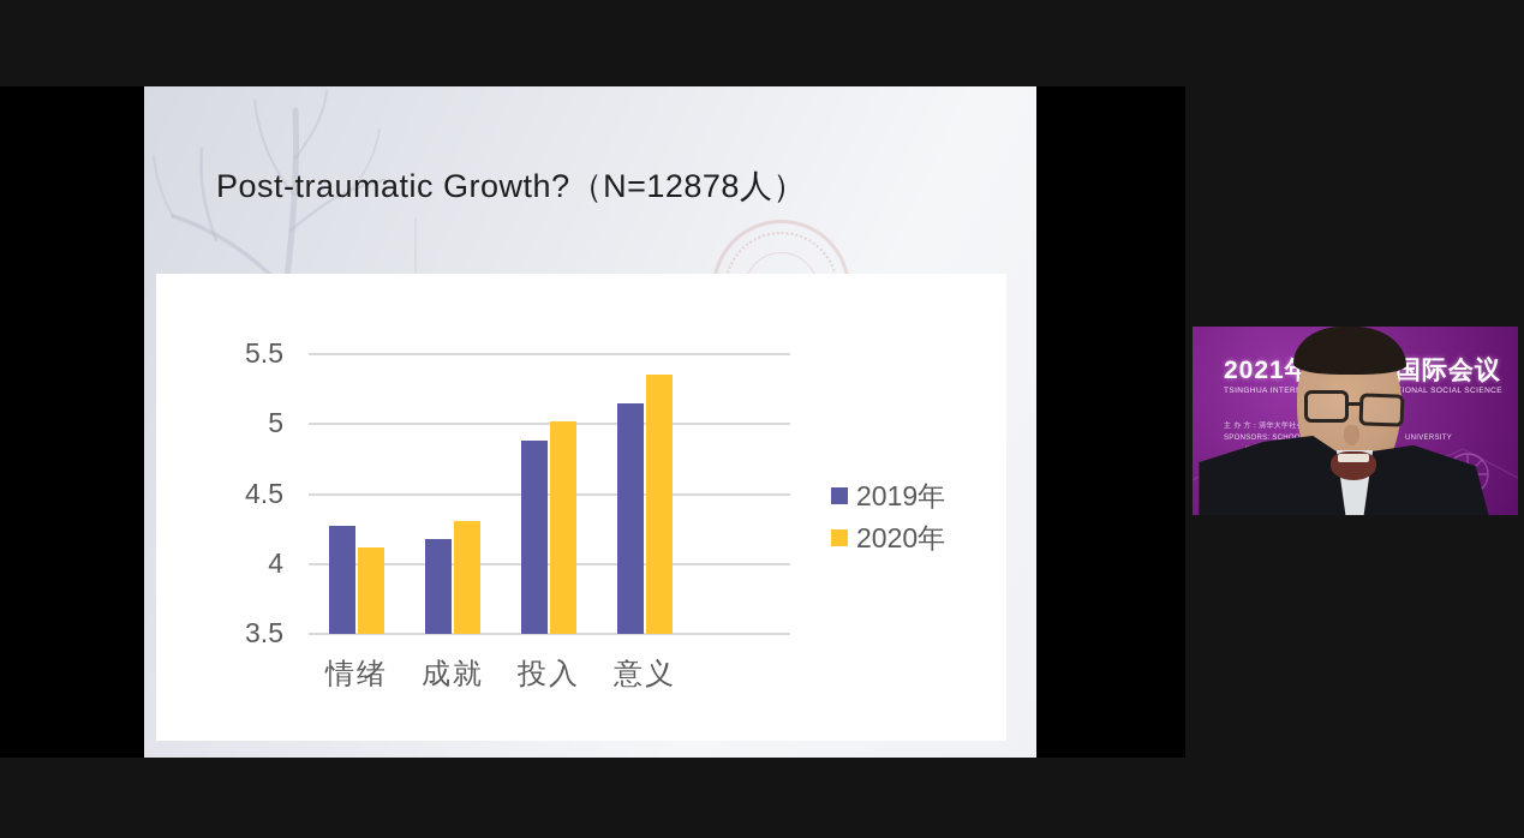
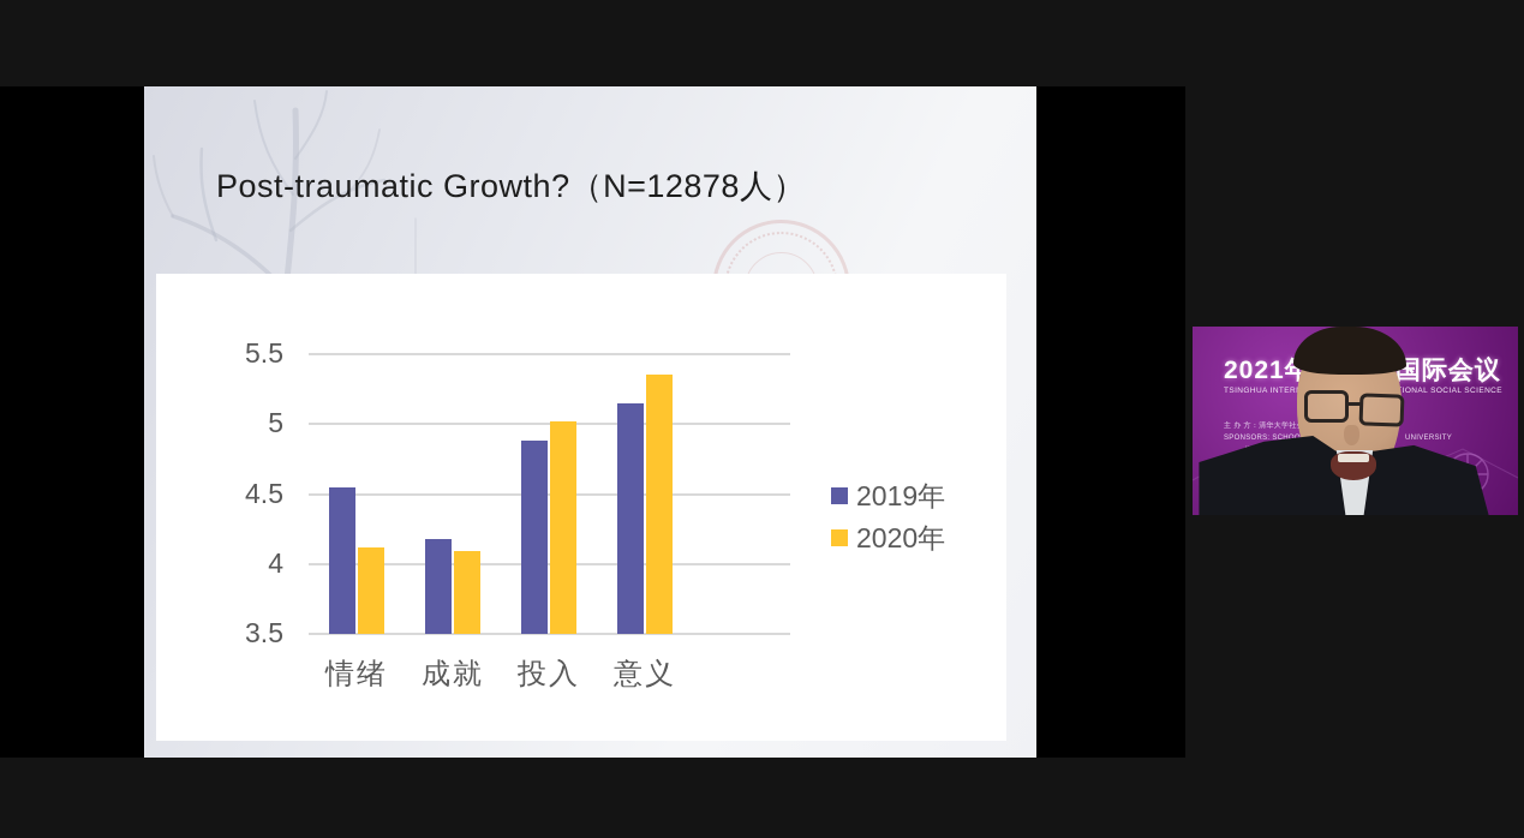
2019年/情绪: 4.27 -> 4.55
2020年/成就: 4.31 -> 4.09
